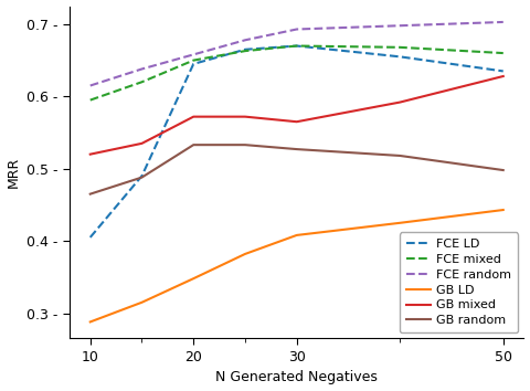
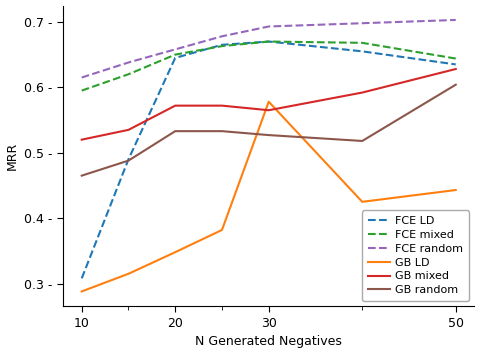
FCE LD/10: 0.405 - -> 0.308 -
GB LD/30: 0.408 - -> 0.578 -
FCE mixed/50: 0.660 - -> 0.644 -
GB random/50: 0.498 - -> 0.604 -
